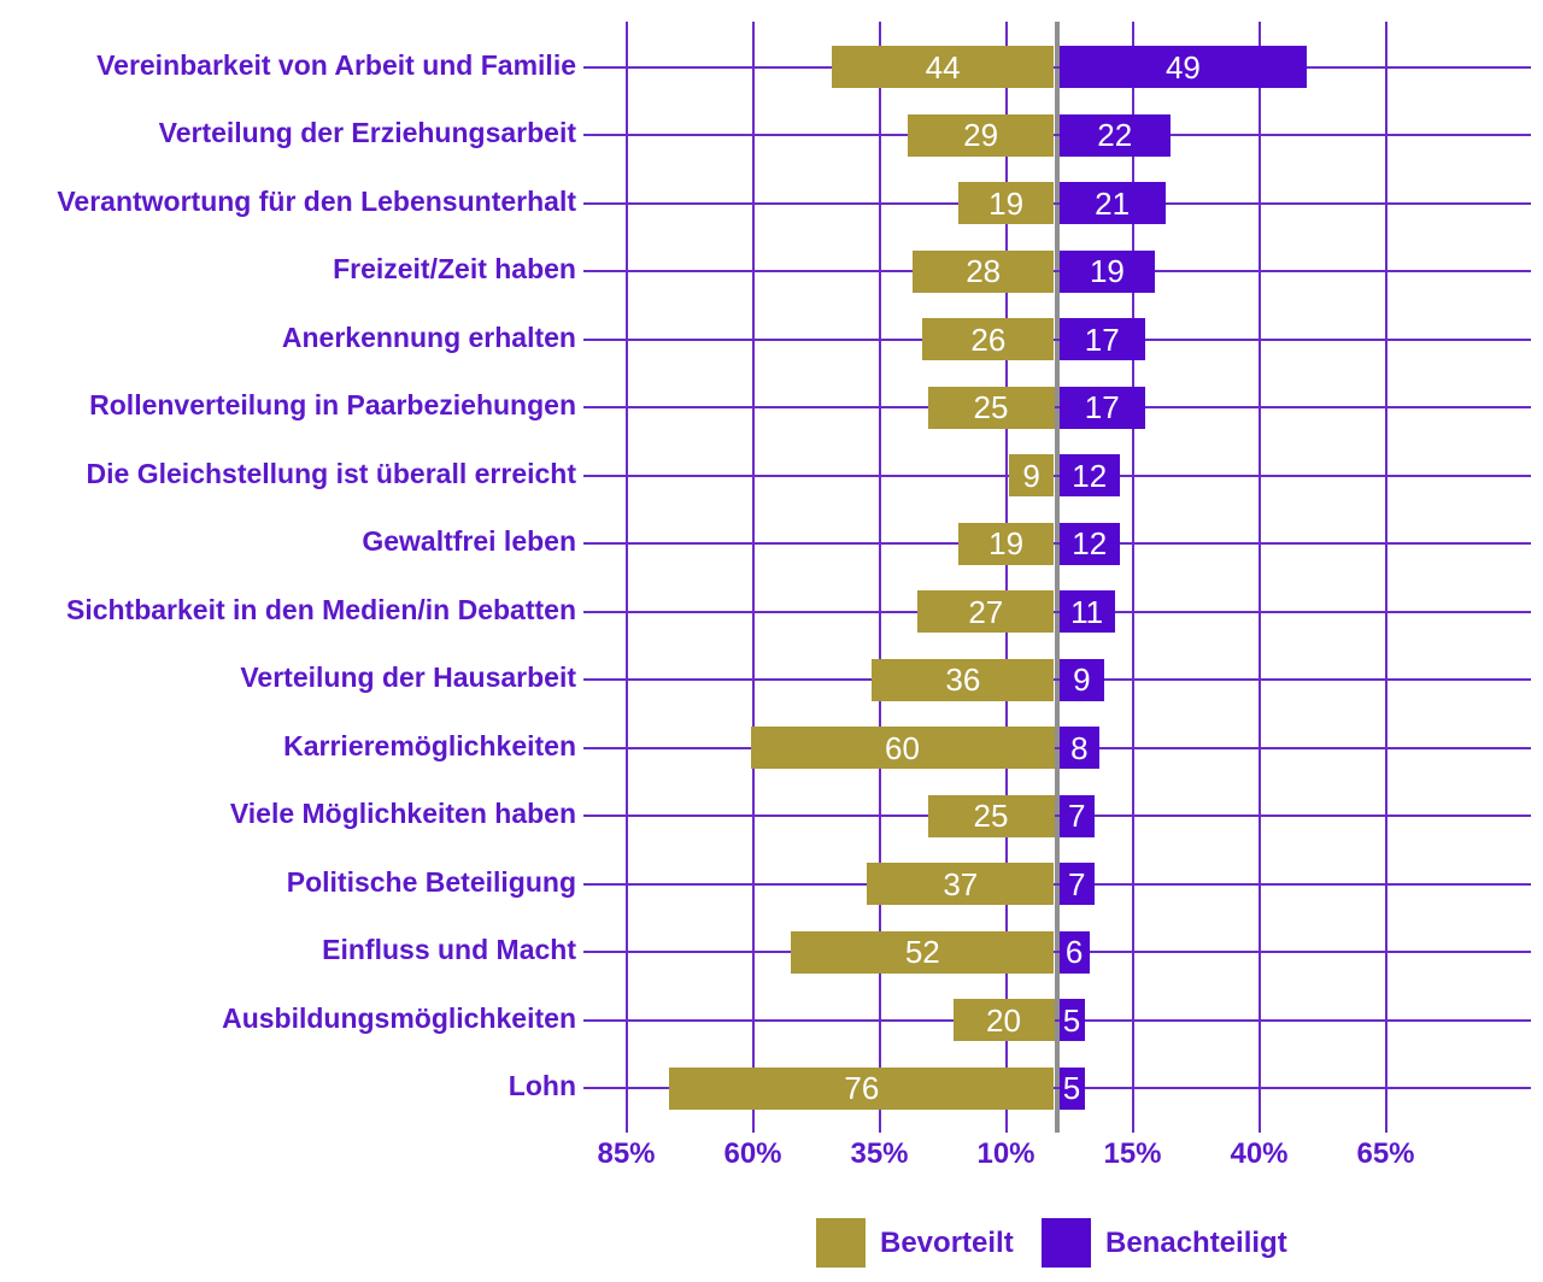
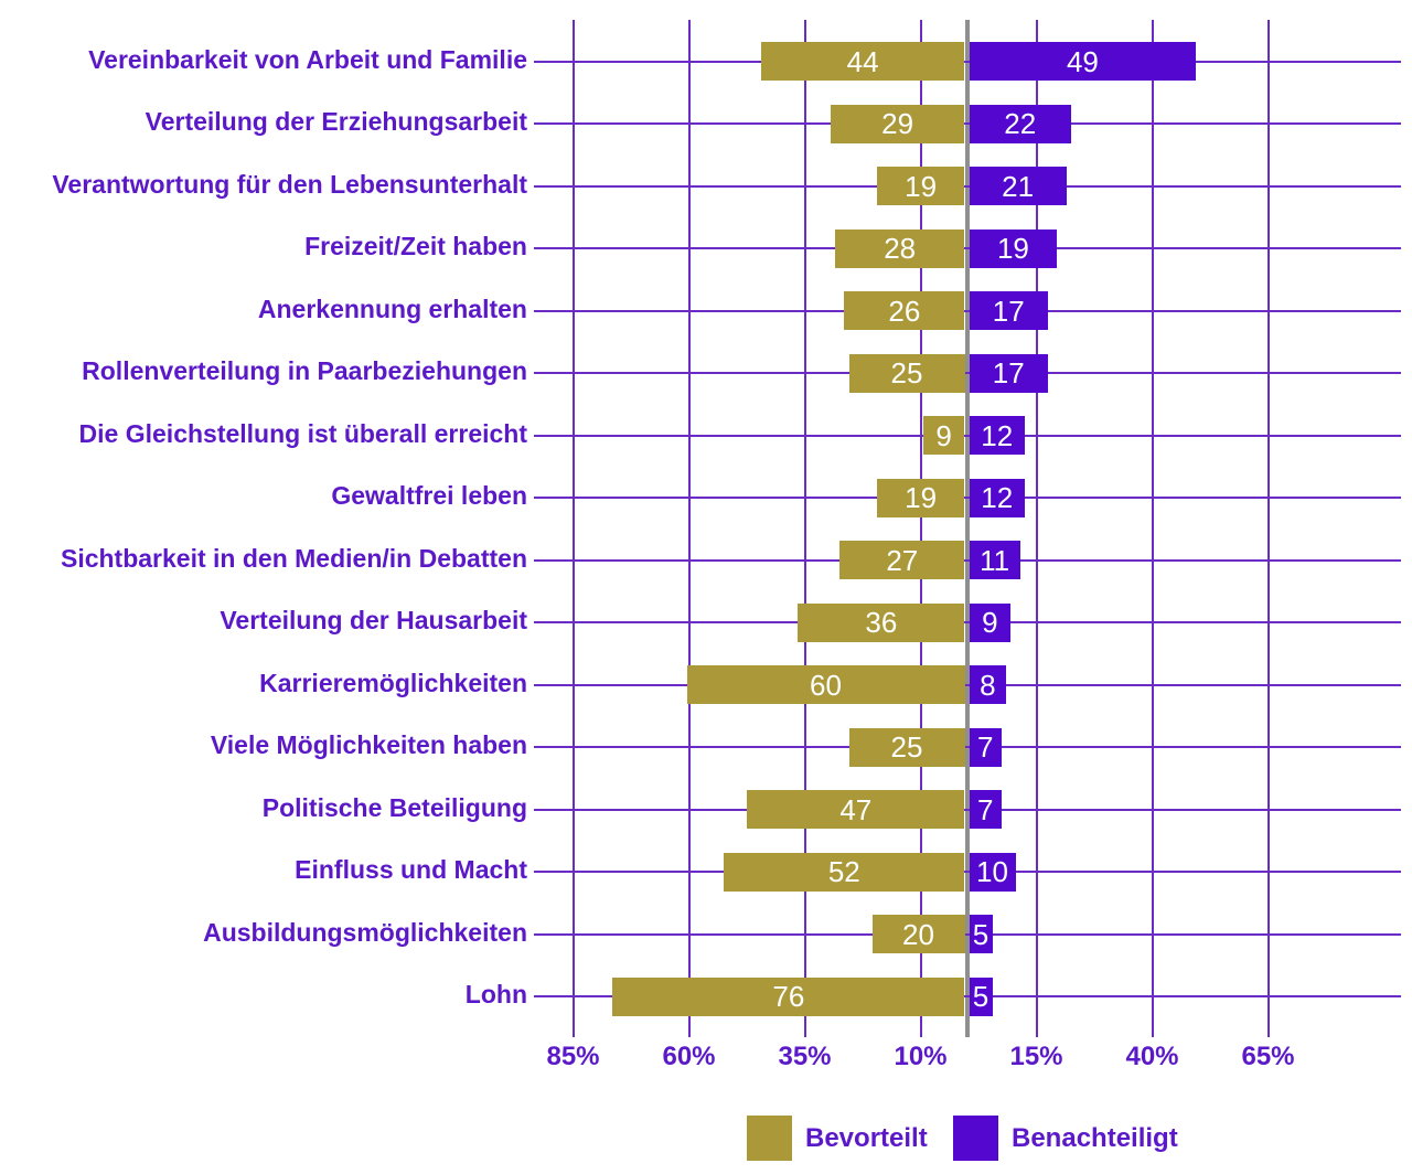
Bevorteilt/Politische Beteiligung: 37 -> 47
Benachteiligt/Einfluss und Macht: 6 -> 10
